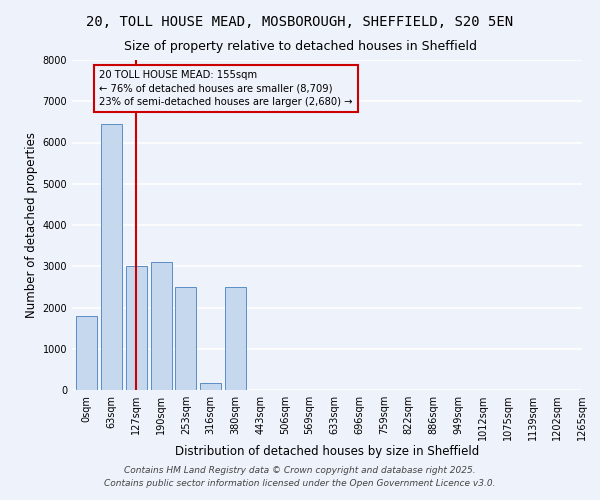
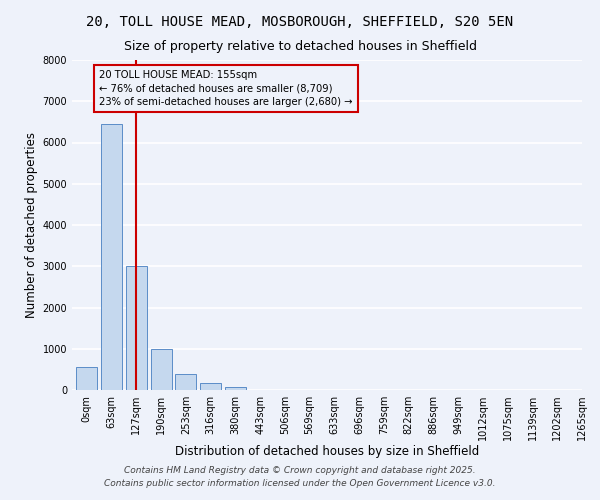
0sqm: 1800 -> 550
190sqm: 3100 -> 1000
253sqm: 2500 -> 380
380sqm: 2500 -> 80
